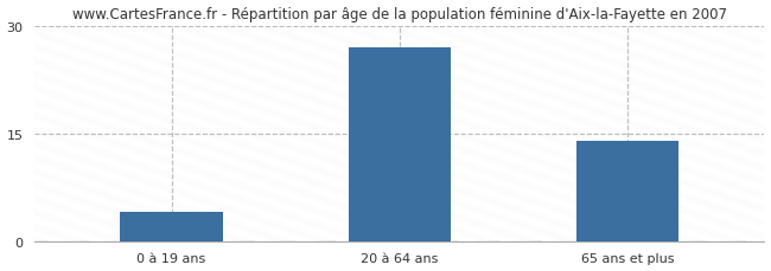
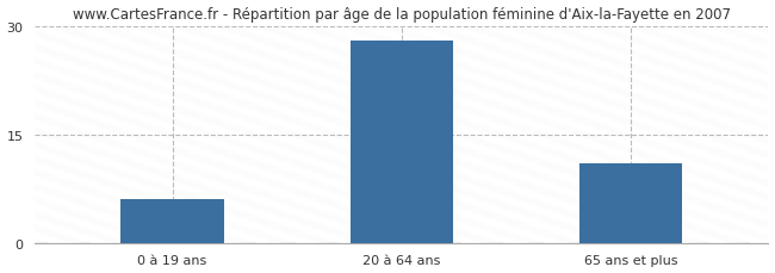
0 à 19 ans: 4 -> 6
20 à 64 ans: 27 -> 28
65 ans et plus: 14 -> 11
